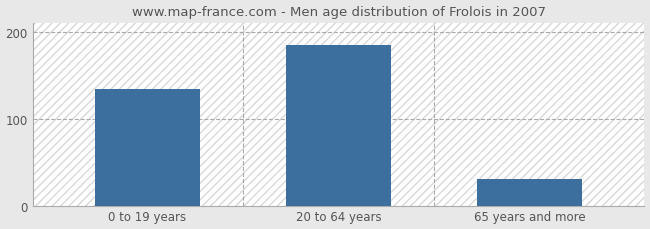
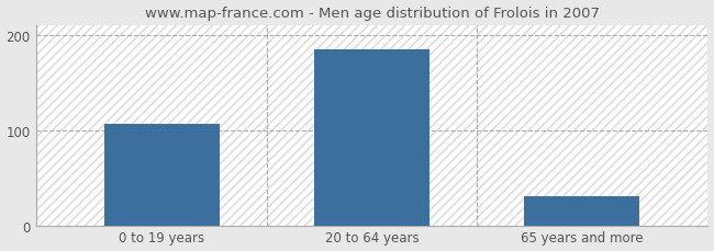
0 to 19 years: 134 -> 106
